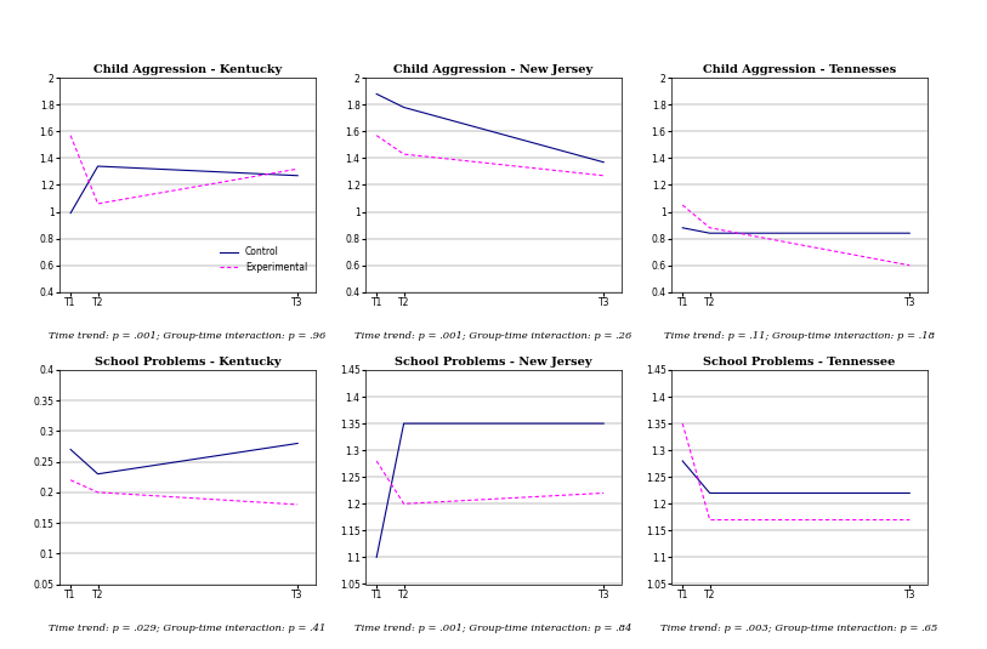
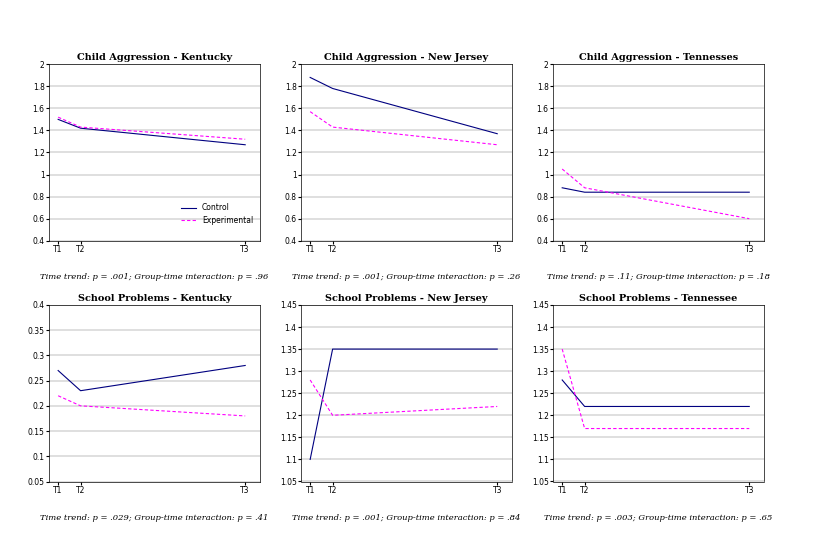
Child Aggression - Kentucky/Control/T1: 0.99 -> 1.50
Child Aggression - Kentucky/Experimental/T1: 1.57 -> 1.52
Child Aggression - Kentucky/Control/T2: 1.34 -> 1.42
Child Aggression - Kentucky/Experimental/T2: 1.06 -> 1.43
